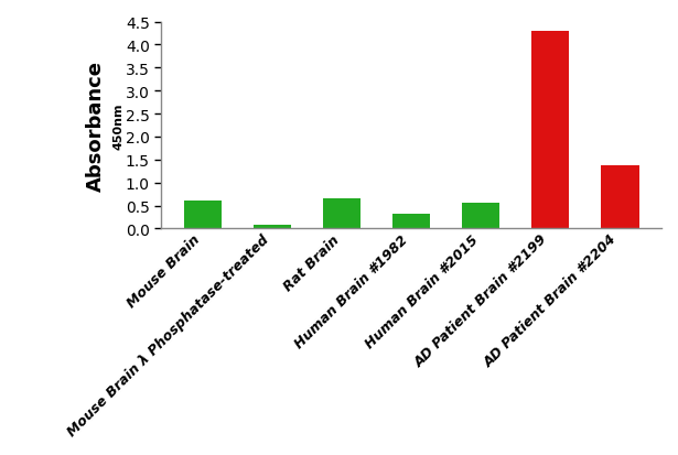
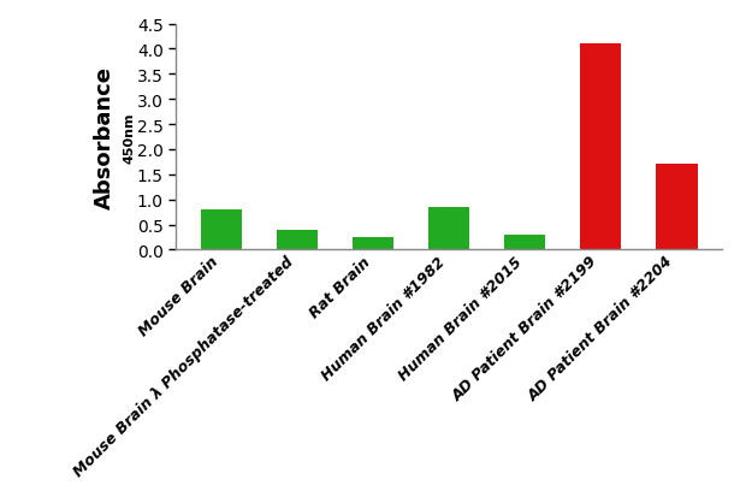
Mouse Brain: 0.62 -> 0.80
Mouse Brain λ Phosphatase-treated: 0.07 -> 0.40
Rat Brain: 0.65 -> 0.25
Human Brain #1982: 0.31 -> 0.85
Human Brain #2015: 0.57 -> 0.30
AD Patient Brain #2199: 4.30 -> 4.10
AD Patient Brain #2204: 1.37 -> 1.70
